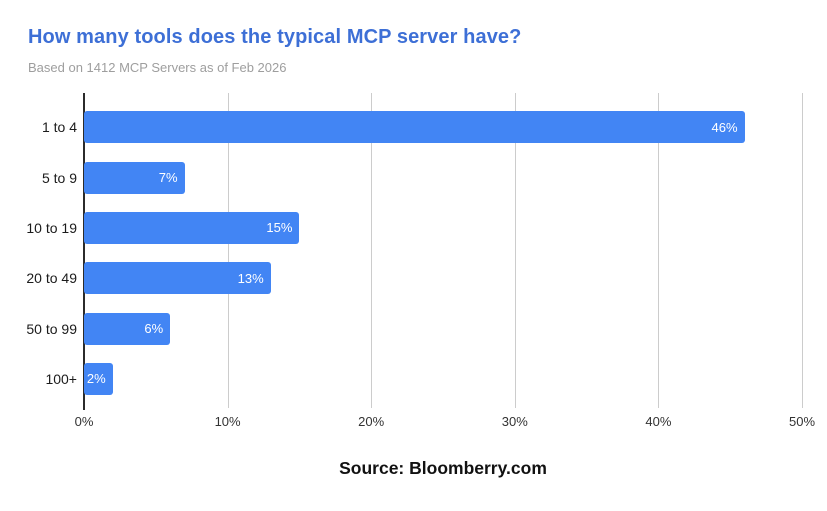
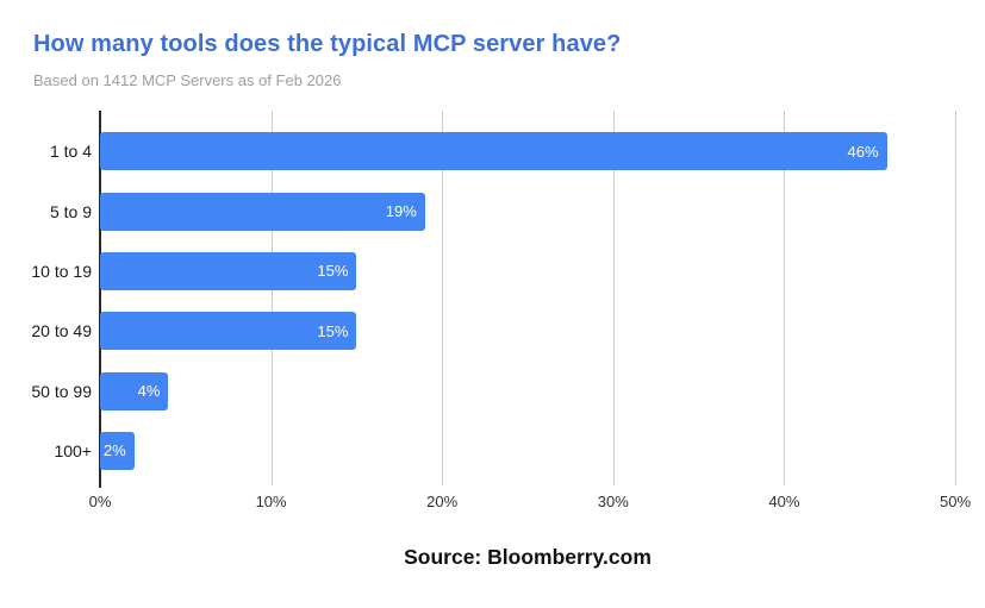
5 to 9: 7% -> 19%
20 to 49: 13% -> 15%
50 to 99: 6% -> 4%
